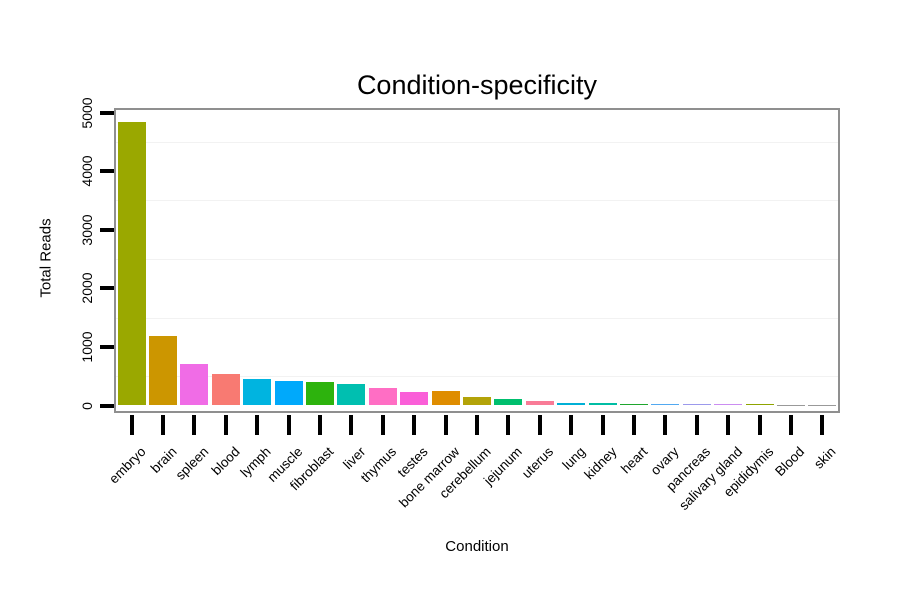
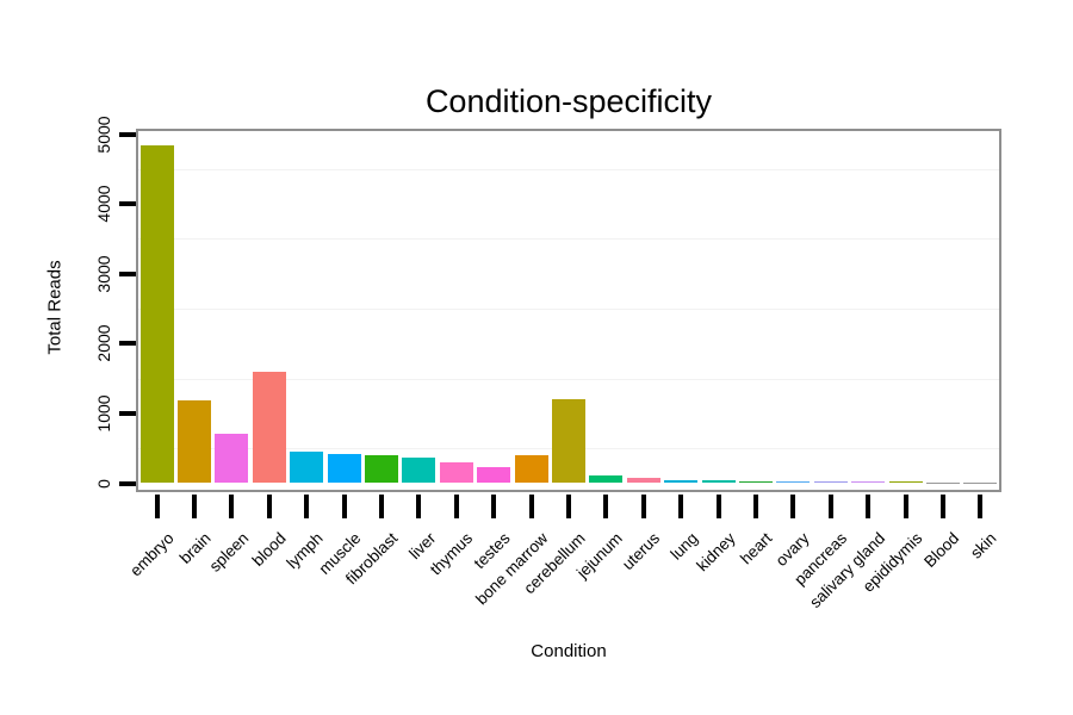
blood: 500 -> 1600
bone marrow: 200 -> 400
cerebellum: 200 -> 1200
